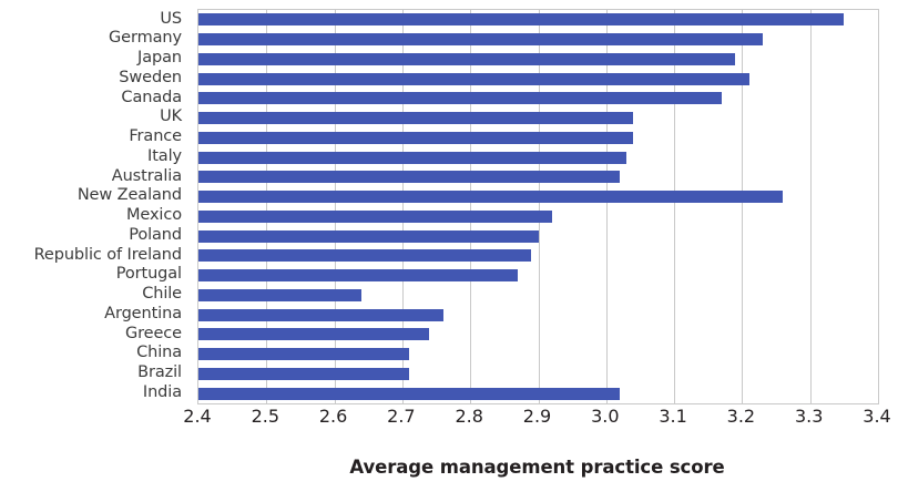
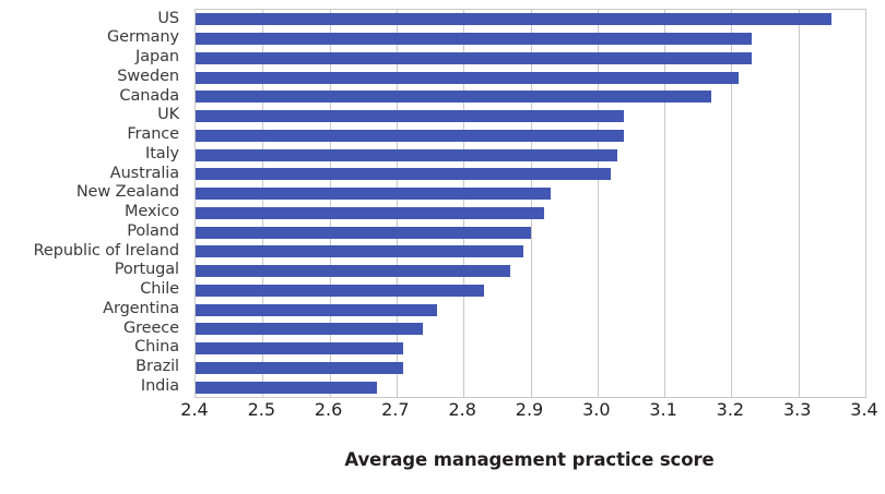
Japan: 3.19 -> 3.23
New Zealand: 3.26 -> 2.93
Chile: 2.64 -> 2.83
India: 3.02 -> 2.67
